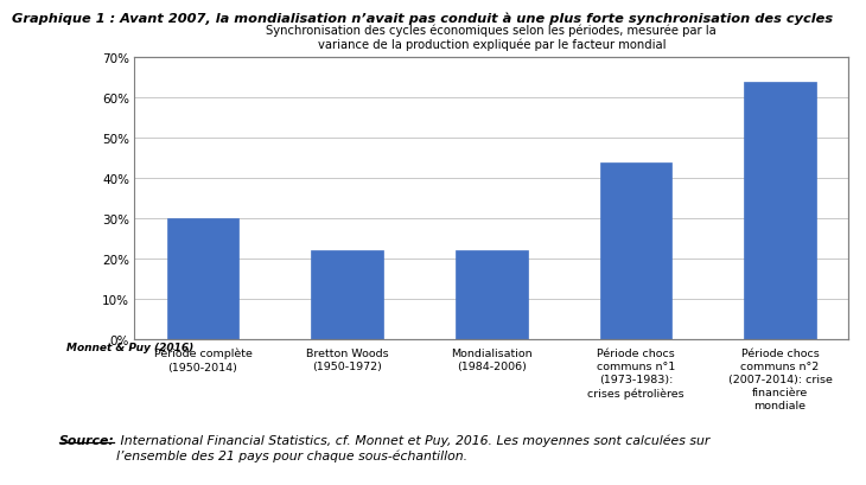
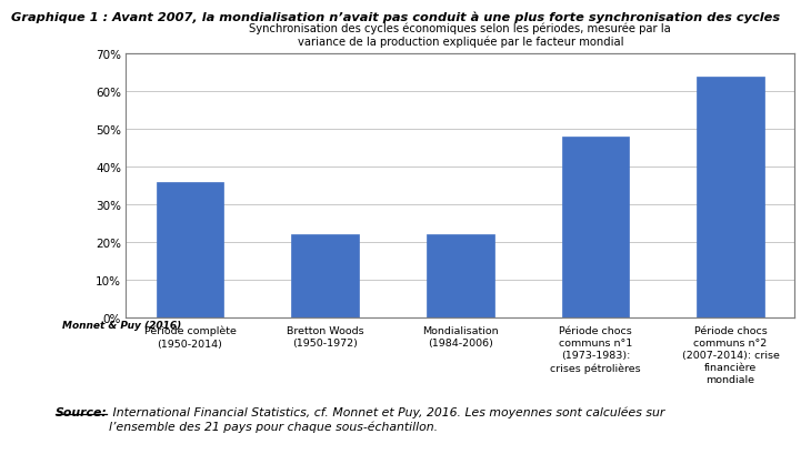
Période complète (1950-2014): 30% -> 36%
Période chocs communs n°1 (1973-1983): crises pétrolières: 44% -> 48%
